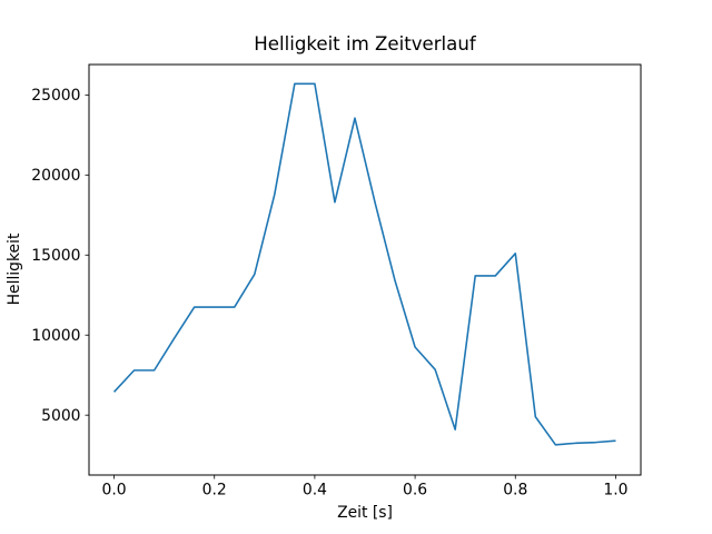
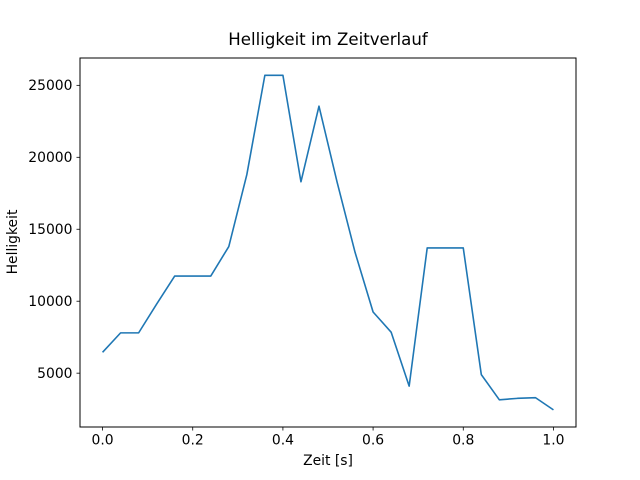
0.8: 15100 -> 13700
1.0: 3400 -> 2400
